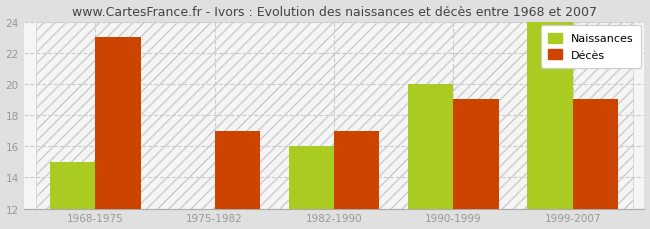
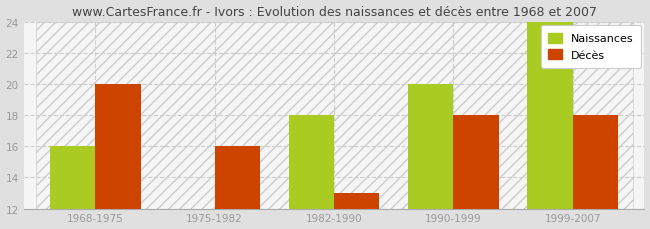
Naissances/1968-1975: 15 -> 16
Décès/1968-1975: 23 -> 20
Décès/1975-1982: 17 -> 16
Naissances/1982-1990: 16 -> 18
Décès/1982-1990: 17 -> 13
Décès/1990-1999: 19 -> 18
Décès/1999-2007: 19 -> 18
